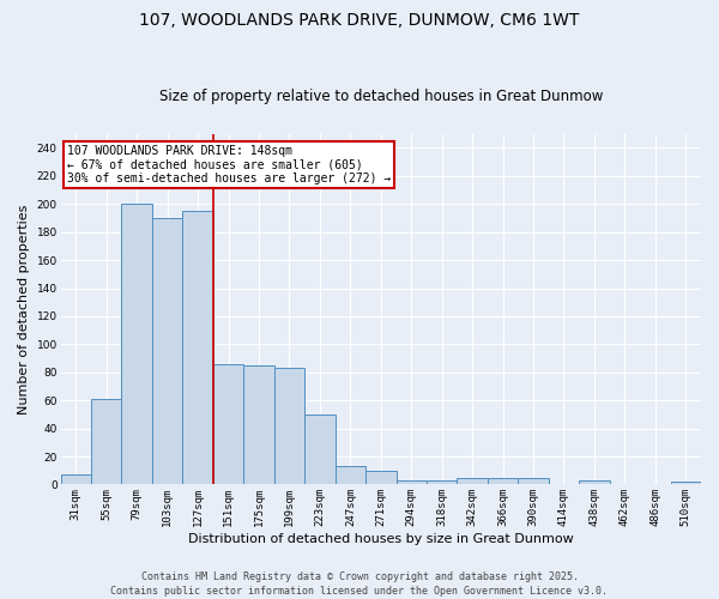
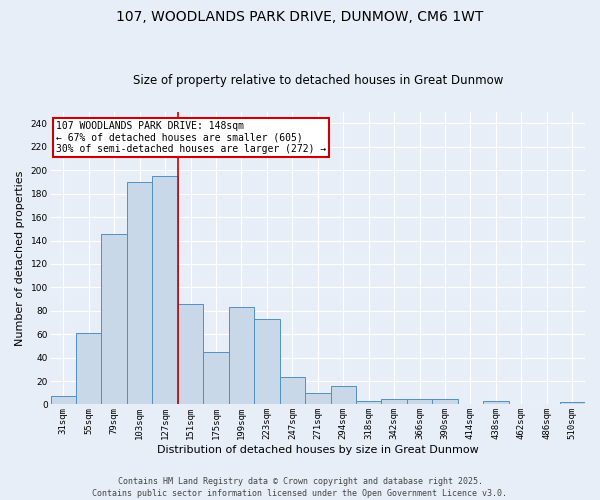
79sqm: 200 -> 146
175sqm: 85 -> 45
223sqm: 50 -> 73
247sqm: 13 -> 23
294sqm: 3 -> 16
